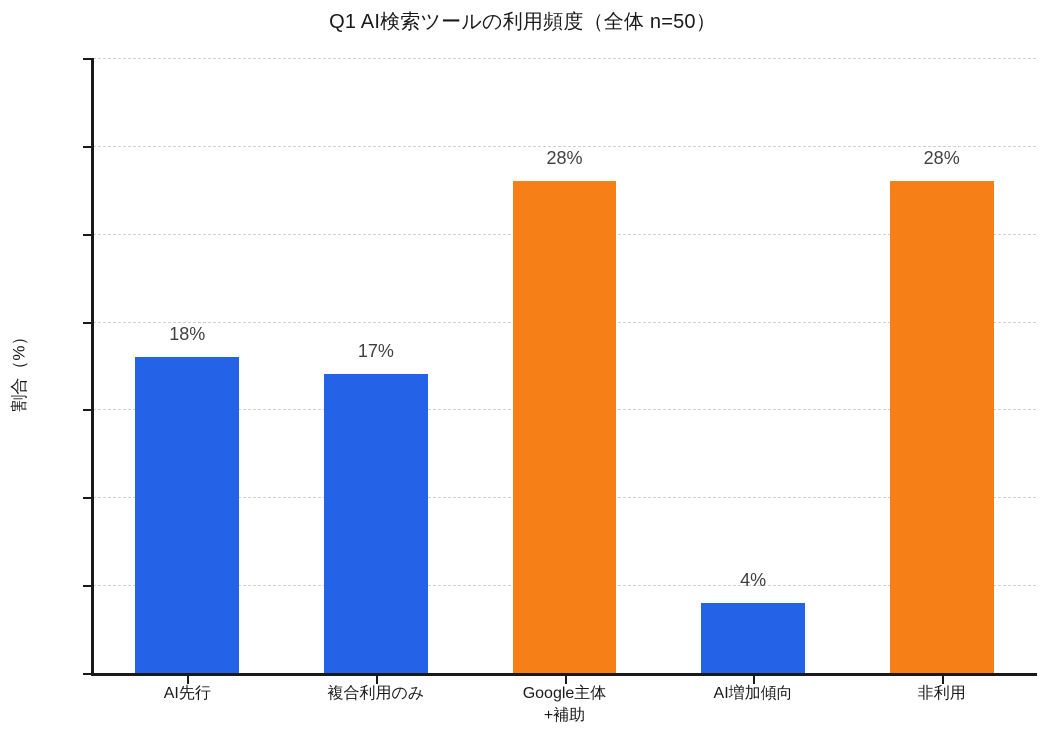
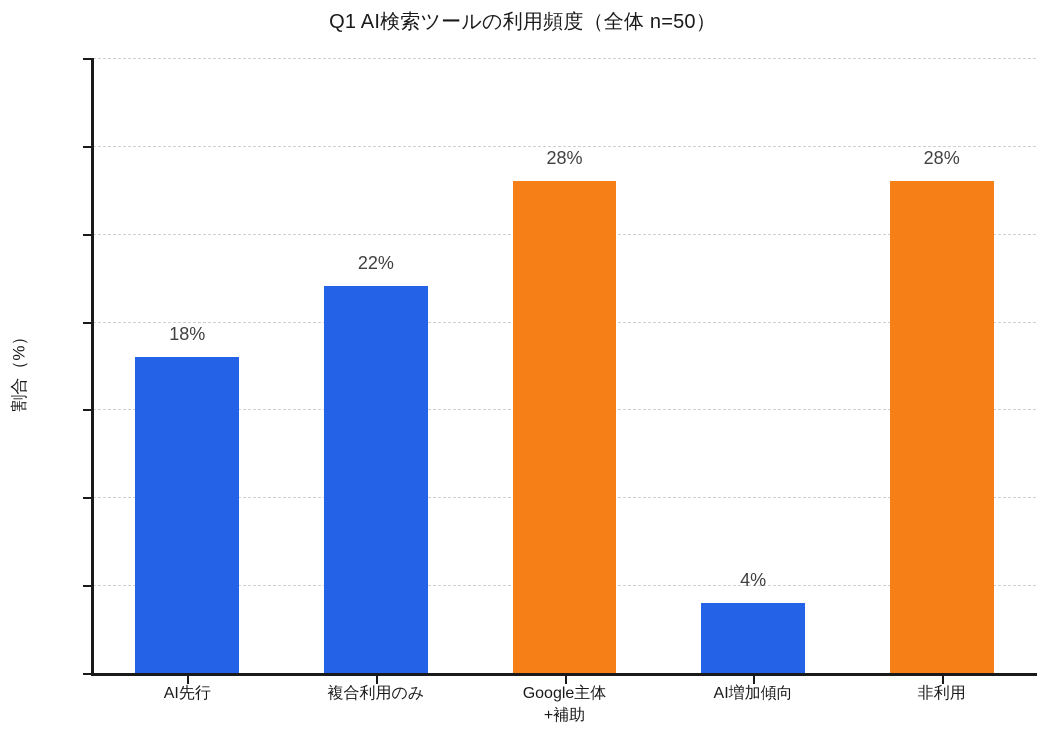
複合利用のみ: 17% -> 22%
